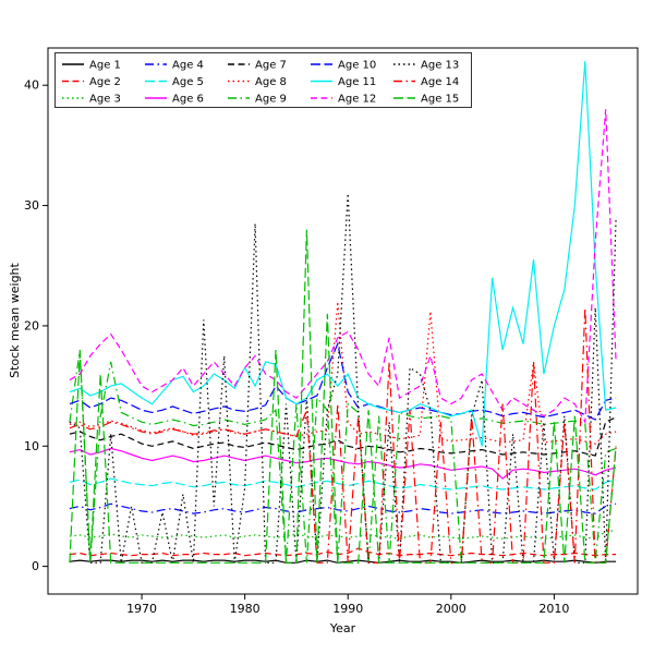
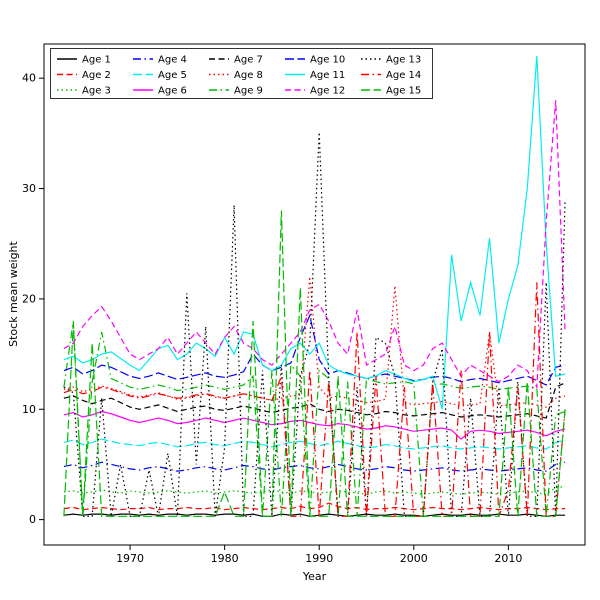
Age 15/1980: 0.3 -> 2.5
Age 13/1990: 31.0 -> 35.1
Age 14/2010: 0.3 -> 2.7
